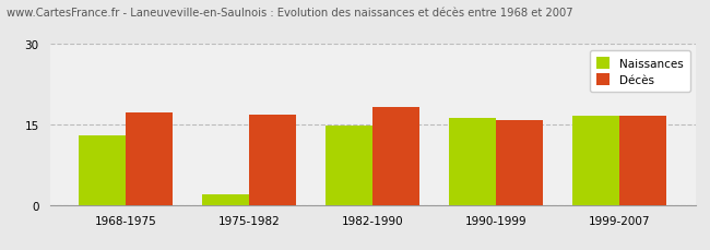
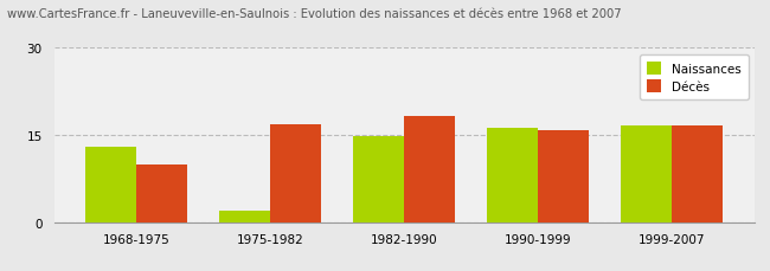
Décès/1968-1975: 17.2 -> 10.0
